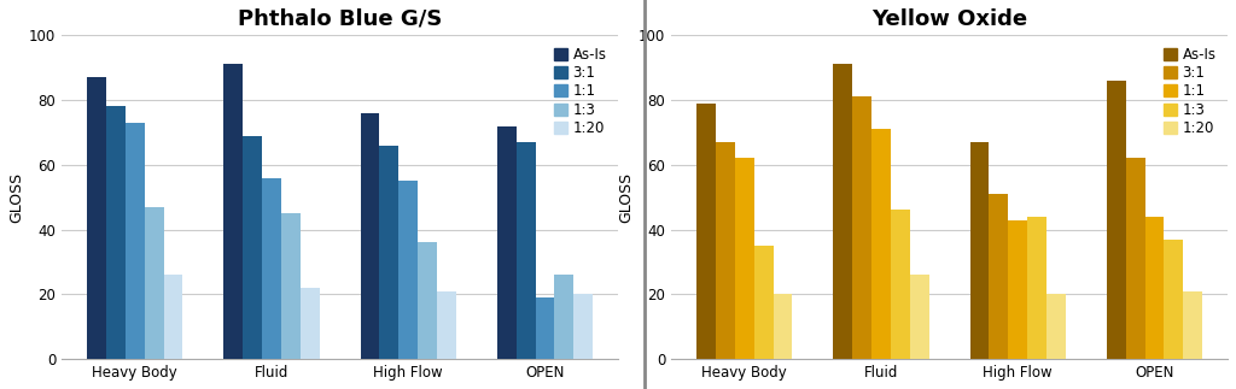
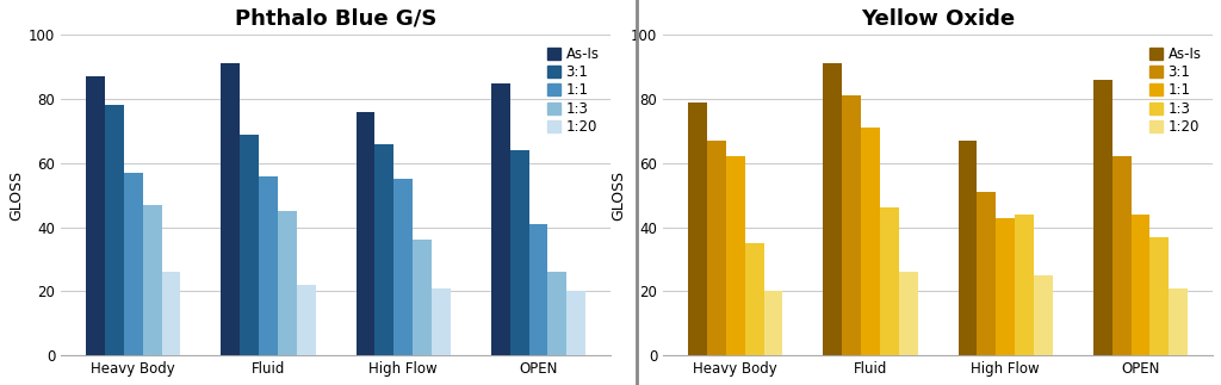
Phthalo Blue G/S/1:1/Heavy Body: 73 -> 57
Phthalo Blue G/S/As-Is/OPEN: 72 -> 85
Phthalo Blue G/S/3:1/OPEN: 67 -> 64
Phthalo Blue G/S/1:1/OPEN: 19 -> 41
Yellow Oxide/1:20/High Flow: 20 -> 25
